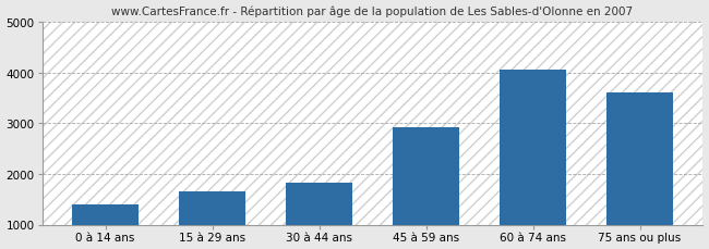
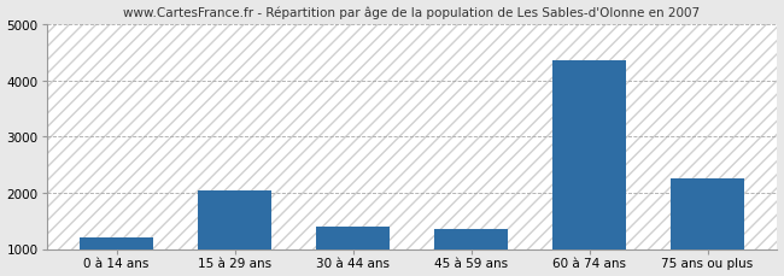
0 à 14 ans: 1400 -> 1200
15 à 29 ans: 1650 -> 2050
30 à 44 ans: 1830 -> 1400
45 à 59 ans: 2920 -> 1350
60 à 74 ans: 4050 -> 4350
75 ans ou plus: 3600 -> 2250
